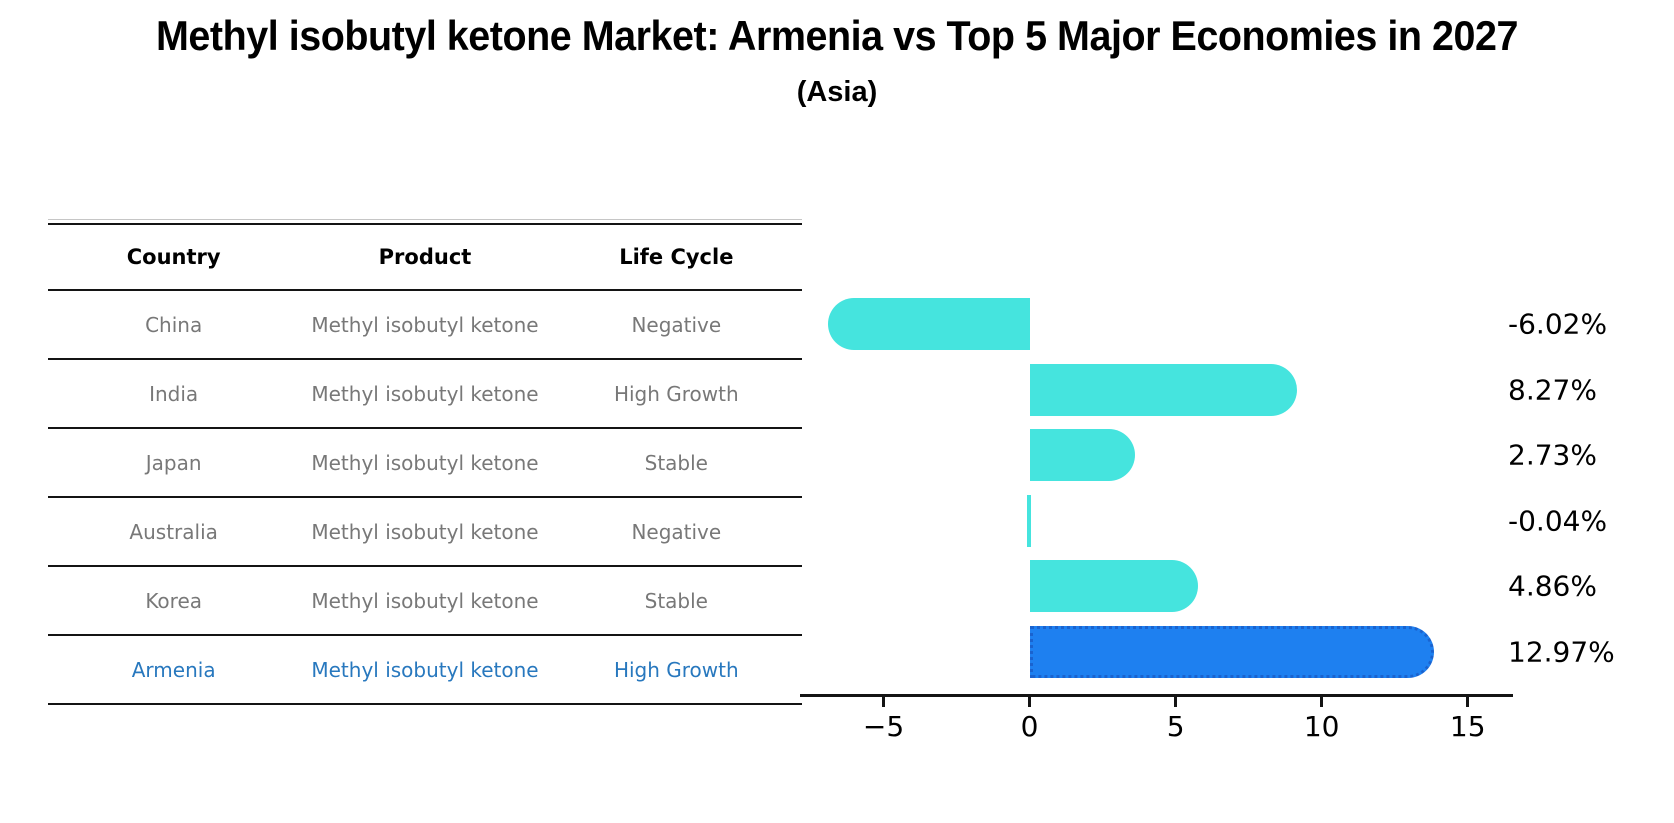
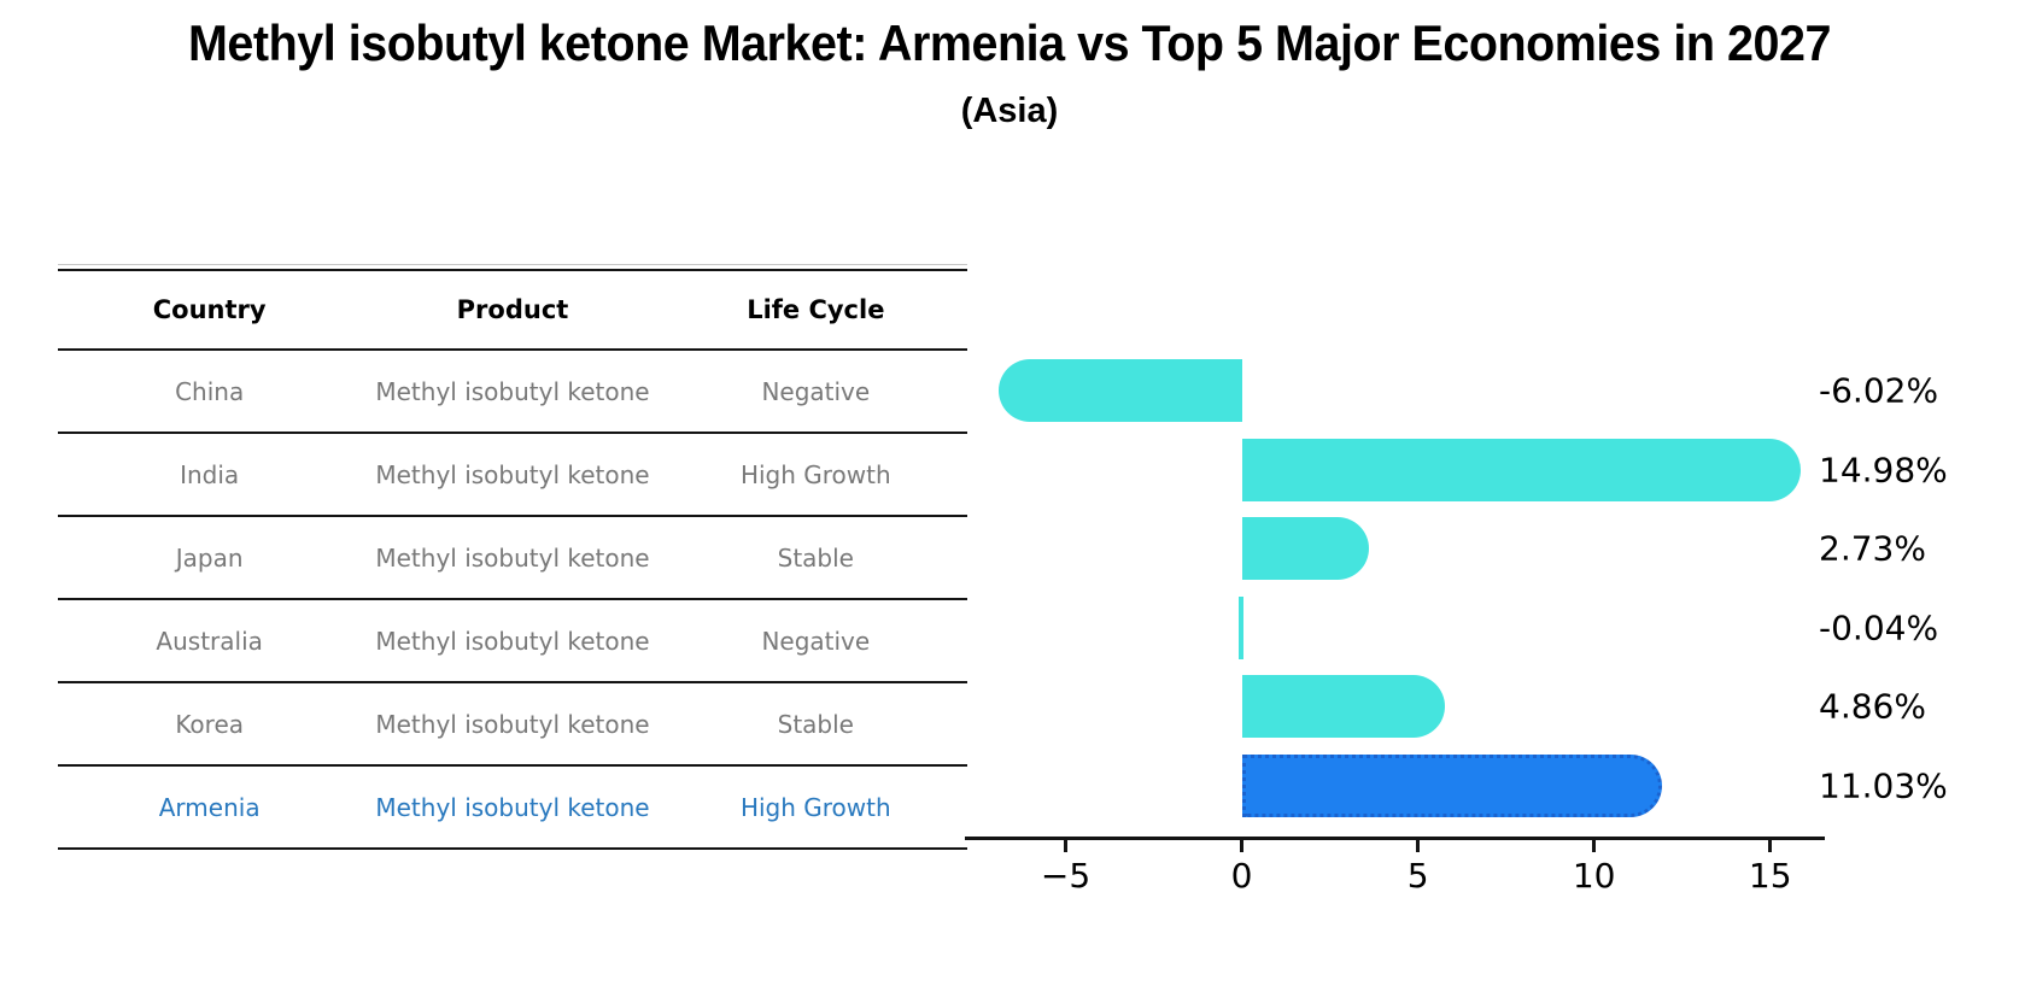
India: 8.27% -> 14.98%
Armenia: 12.97% -> 11.03%
